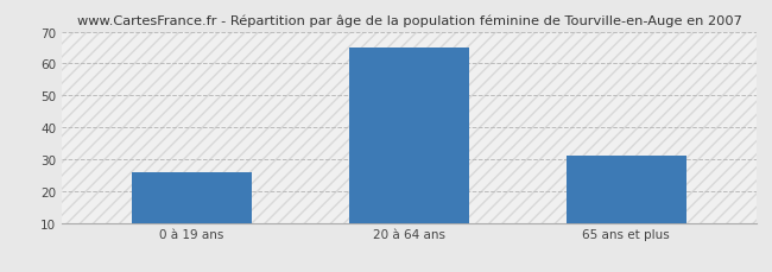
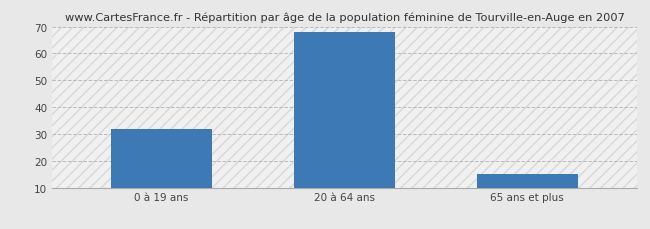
0 à 19 ans: 26 -> 32
20 à 64 ans: 65 -> 68
65 ans et plus: 31 -> 15
